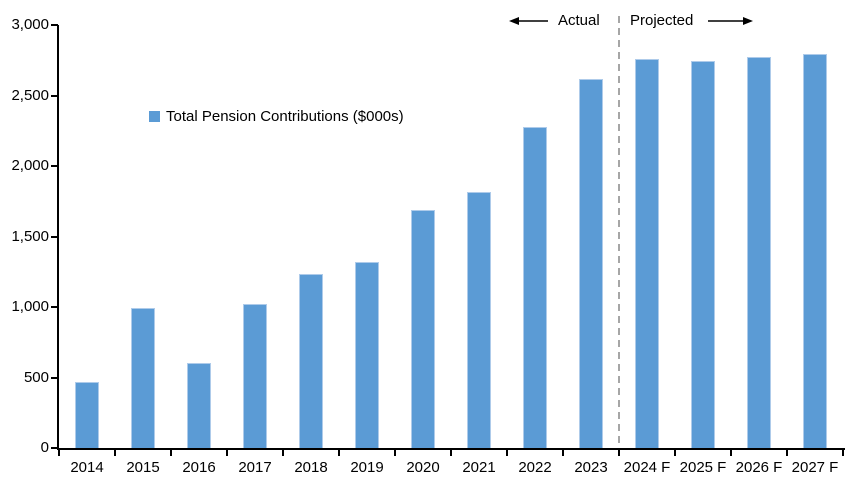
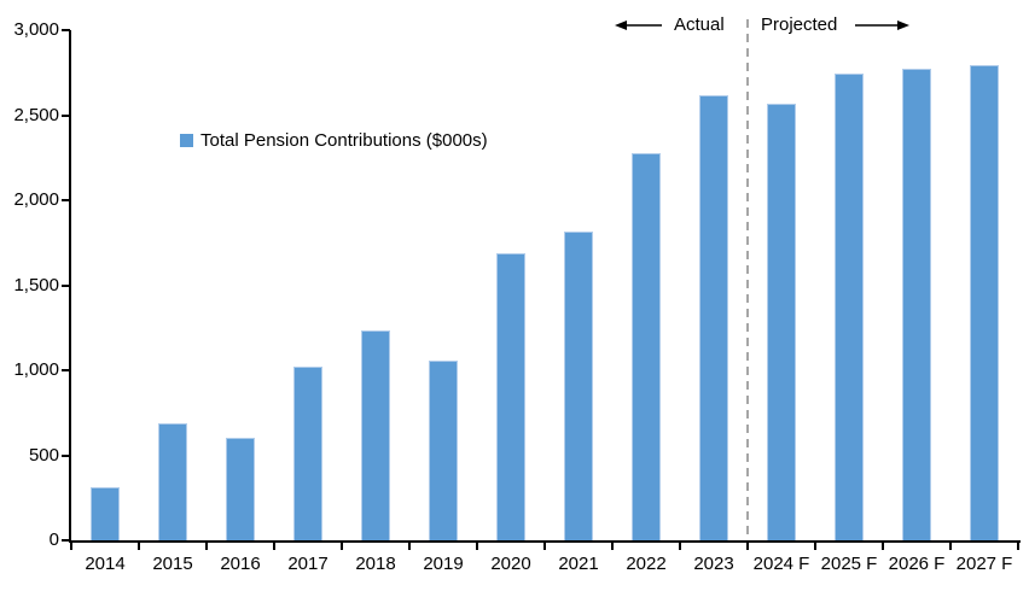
2014: 460 -> 310
2015: 990 -> 690
2019: 1320 -> 1060
2024 F: 2760 -> 2570
